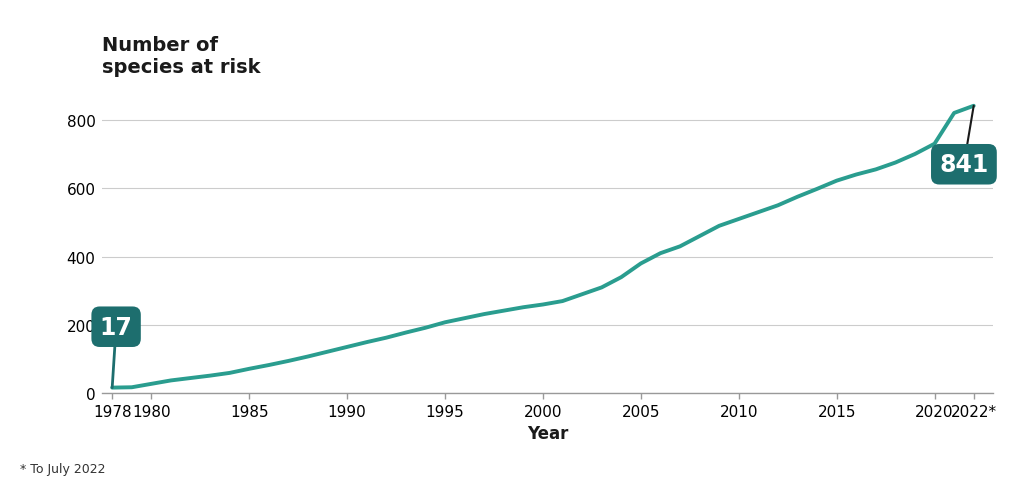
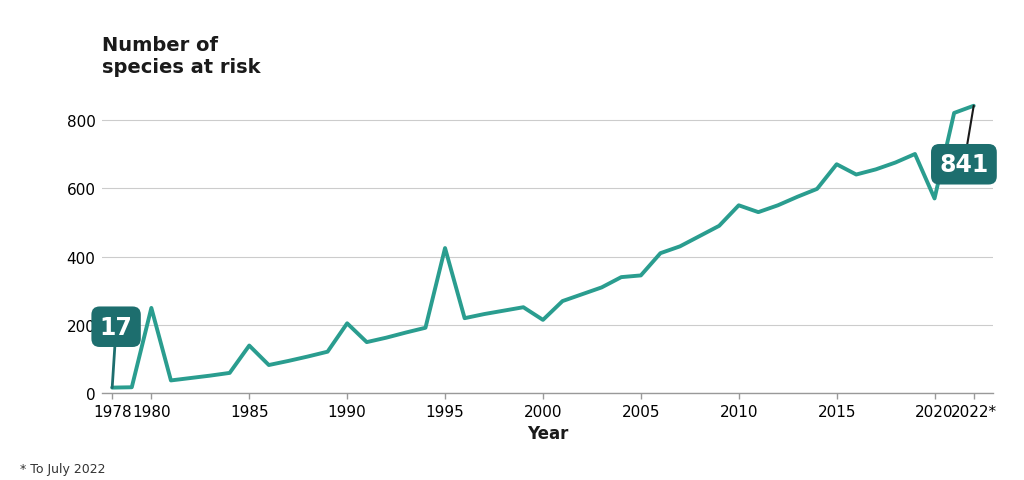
1980: 28 -> 250
1985: 72 -> 140
1990: 136 -> 205
1995: 208 -> 425
2000: 260 -> 215
2005: 380 -> 345
2010: 510 -> 550
2015: 622 -> 670
2020: 730 -> 570
